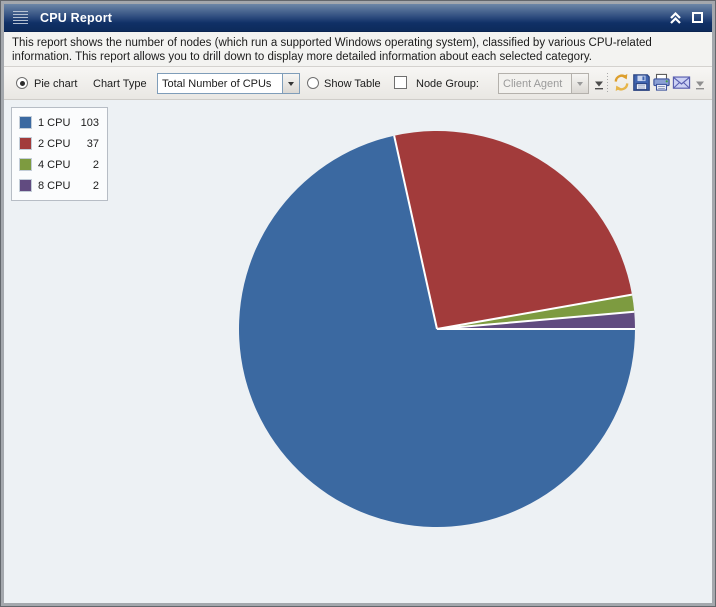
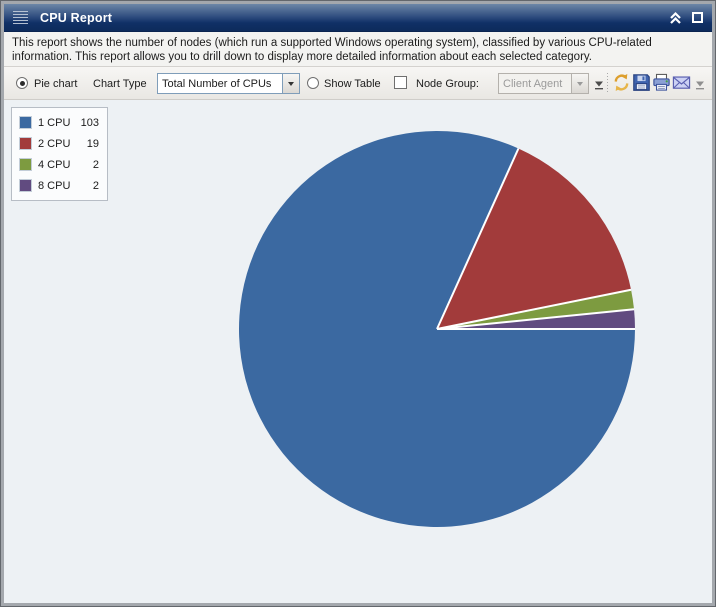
2 CPU: 37 -> 19
